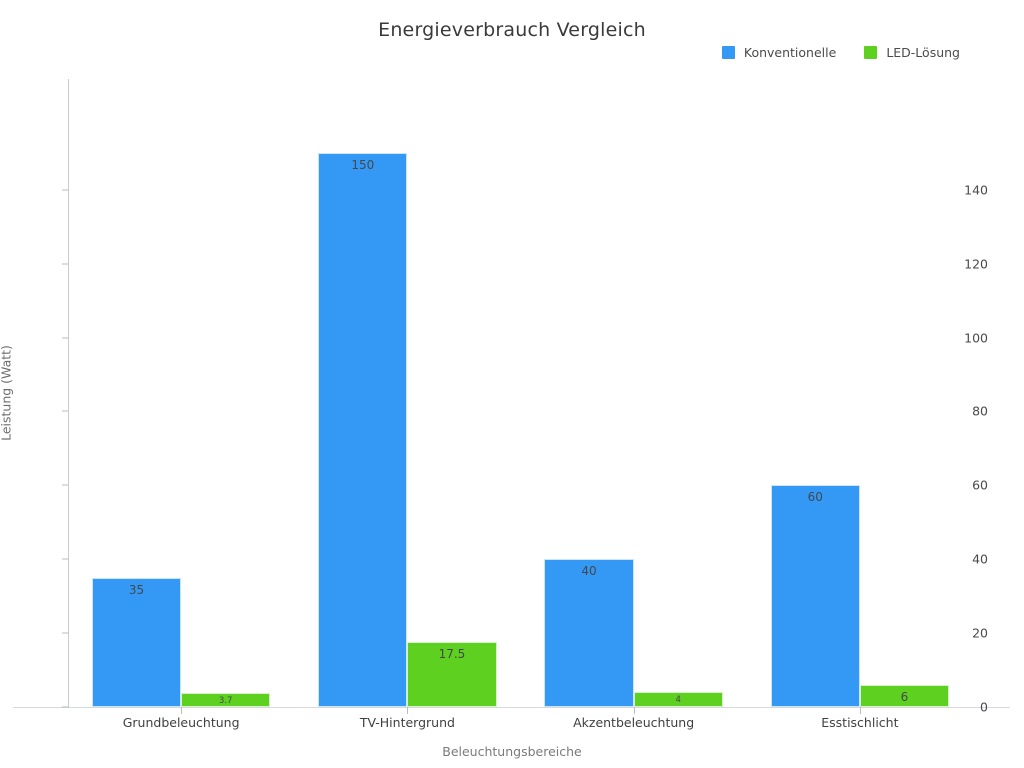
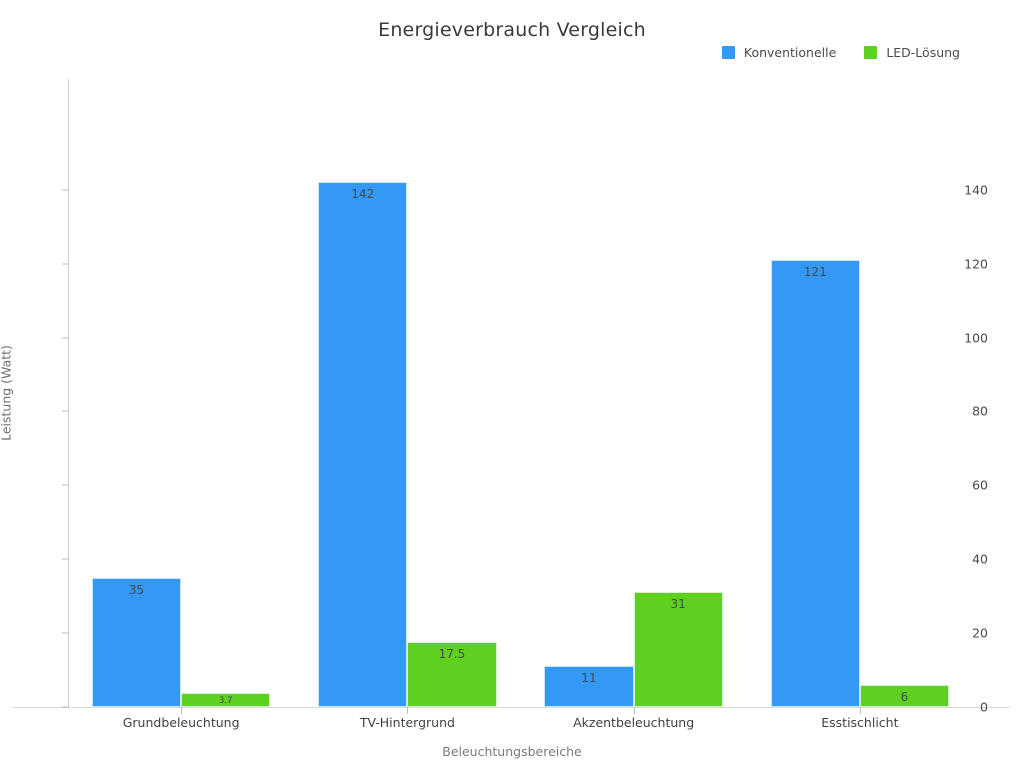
Konventionelle/TV-Hintergrund: 150 -> 142
Konventionelle/Akzentbeleuchtung: 40 -> 11
LED-Lösung/Akzentbeleuchtung: 4 -> 31
Konventionelle/Esstischlicht: 60 -> 121
